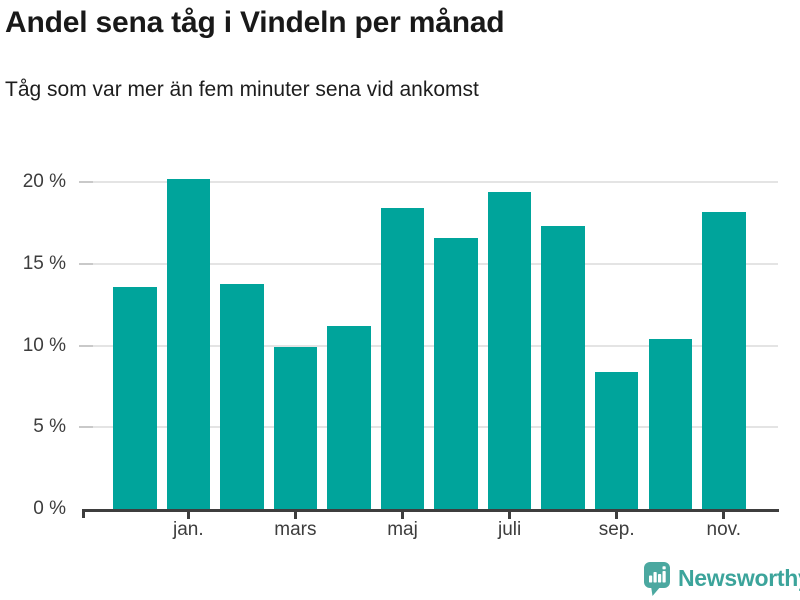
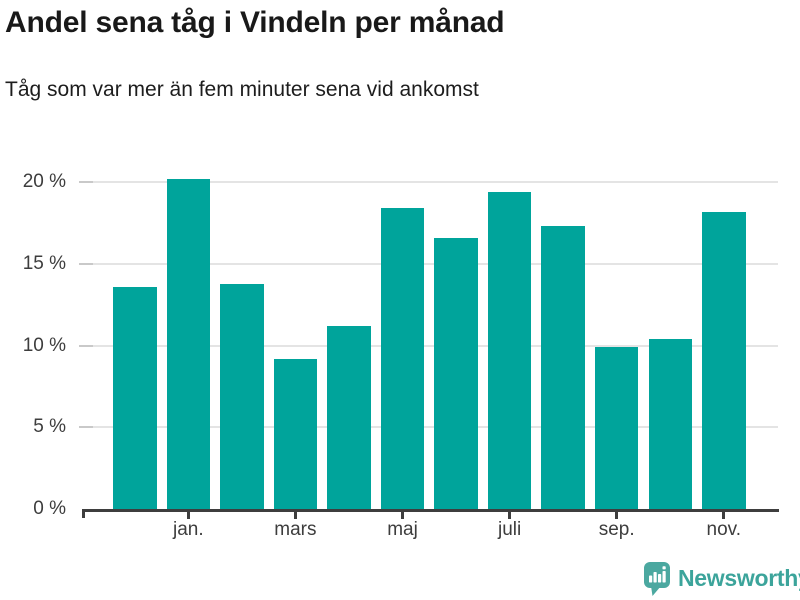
mars: 9.9% -> 9.2%
sep.: 8.4% -> 9.9%
